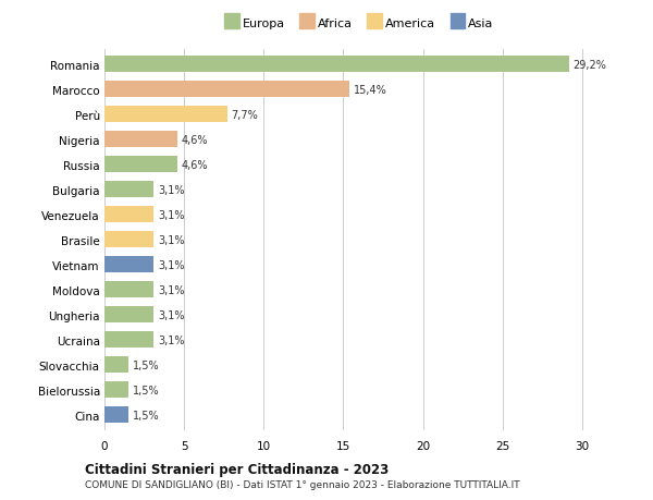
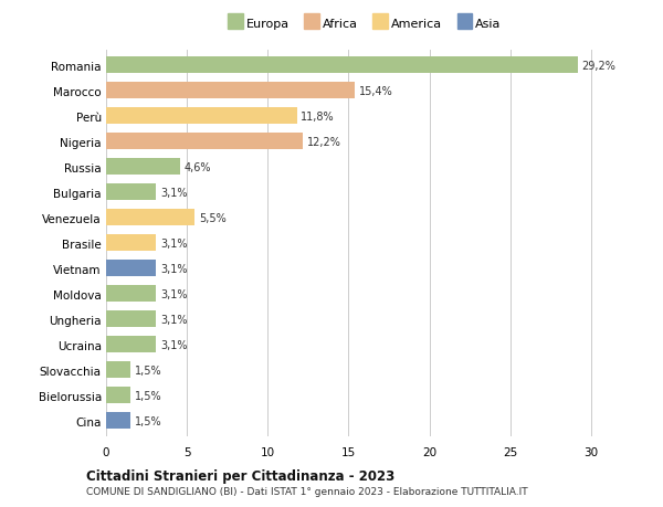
Perù: 7,7% -> 11,8%
Nigeria: 4,6% -> 12,2%
Venezuela: 3,1% -> 5,5%
